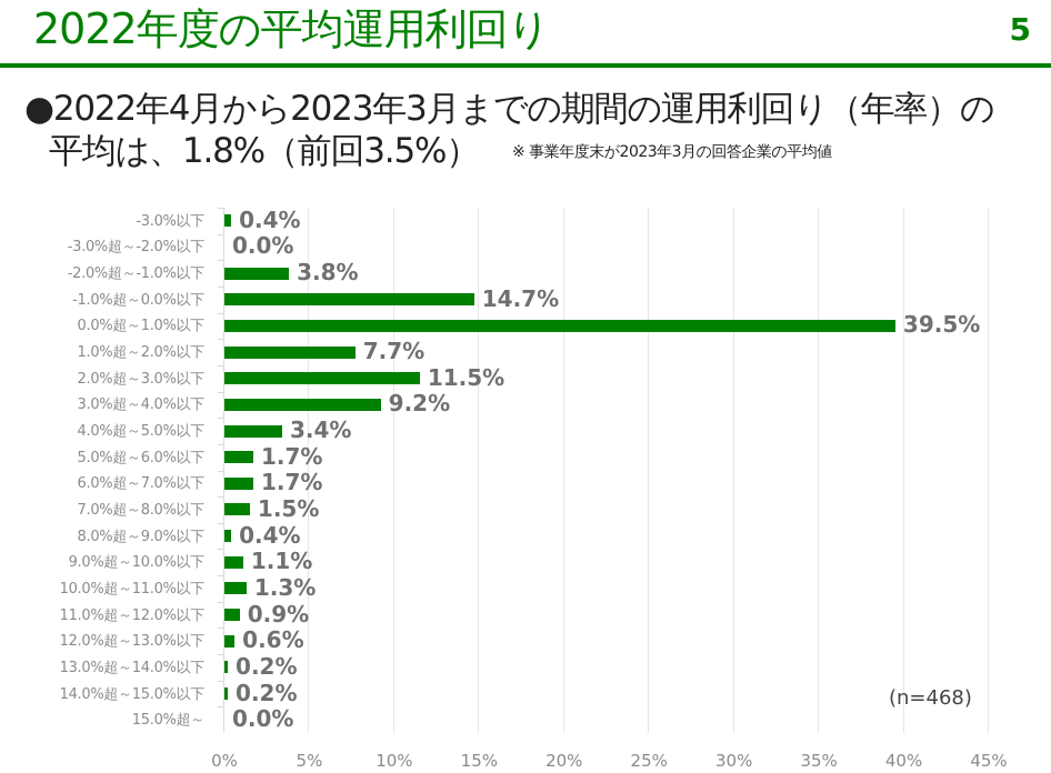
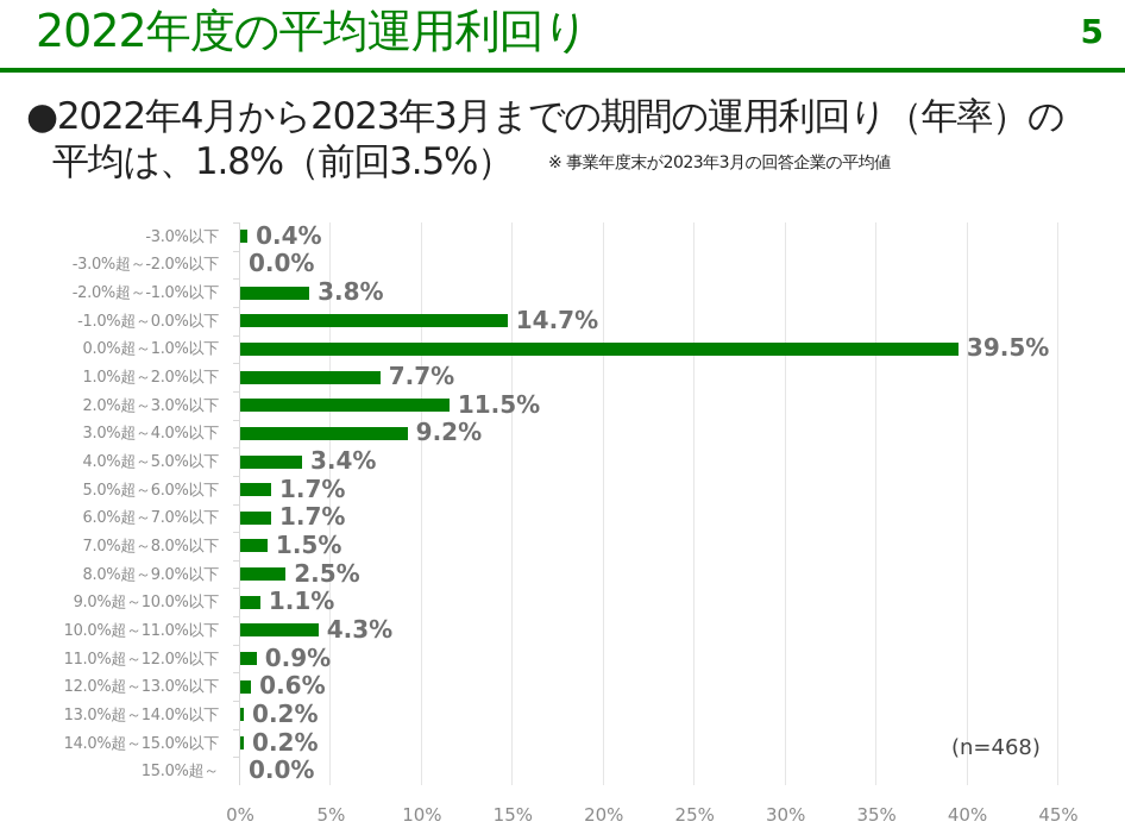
8.0%超～9.0%以下: 0.4% -> 2.5%
10.0%超～11.0%以下: 1.3% -> 4.3%
